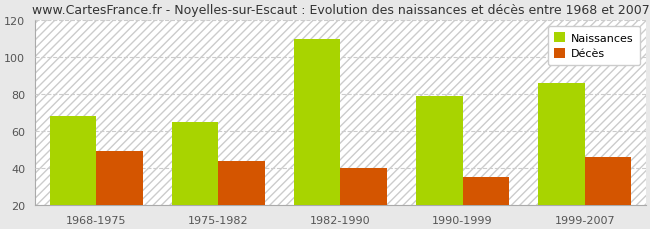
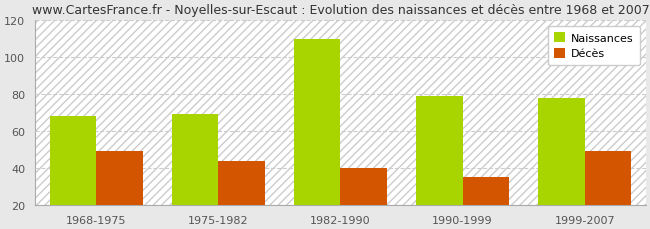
Naissances/1975-1982: 65 -> 69
Naissances/1999-2007: 86 -> 78
Décès/1999-2007: 46 -> 49
